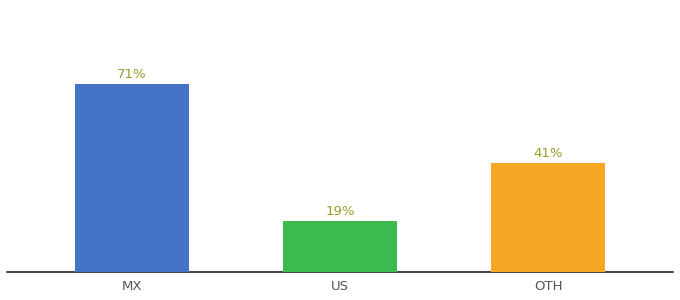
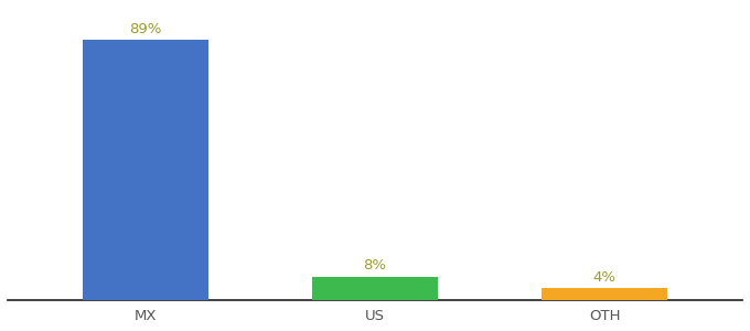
MX: 71% -> 89%
US: 19% -> 8%
OTH: 41% -> 4%
